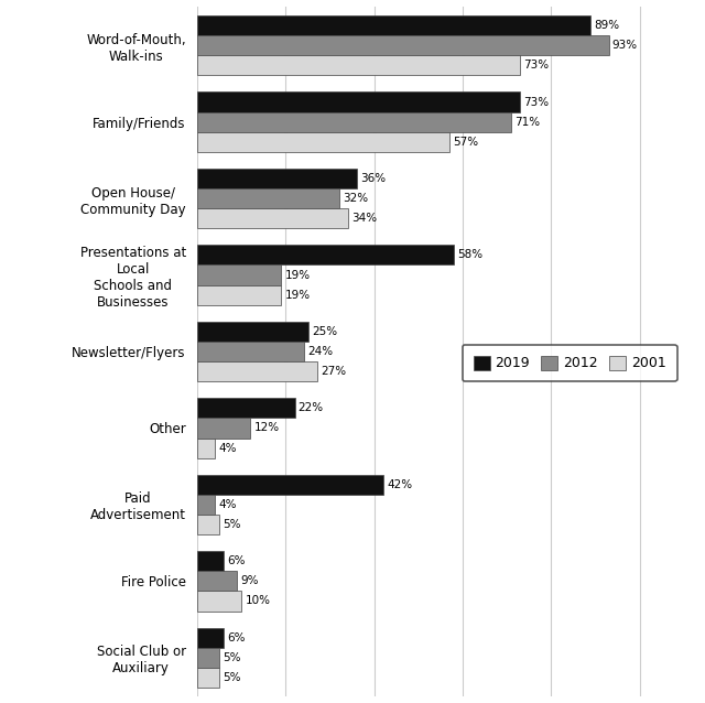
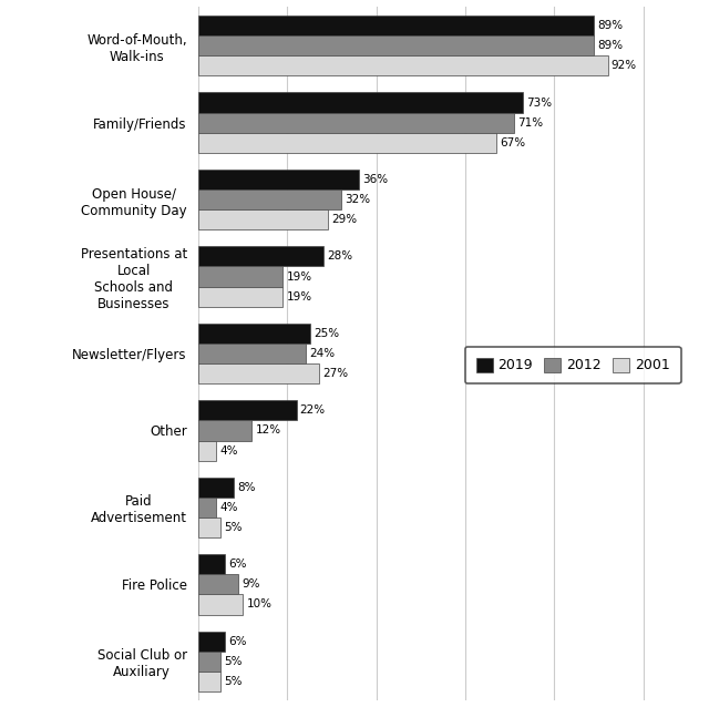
2012/Word-of-Mouth, Walk-ins: 93% -> 89%
2001/Word-of-Mouth, Walk-ins: 73% -> 92%
2001/Family/Friends: 57% -> 67%
2001/Open House/ Community Day: 34% -> 29%
2019/Presentations at Local Schools and Businesses: 58% -> 28%
2019/Paid Advertisement: 42% -> 8%
